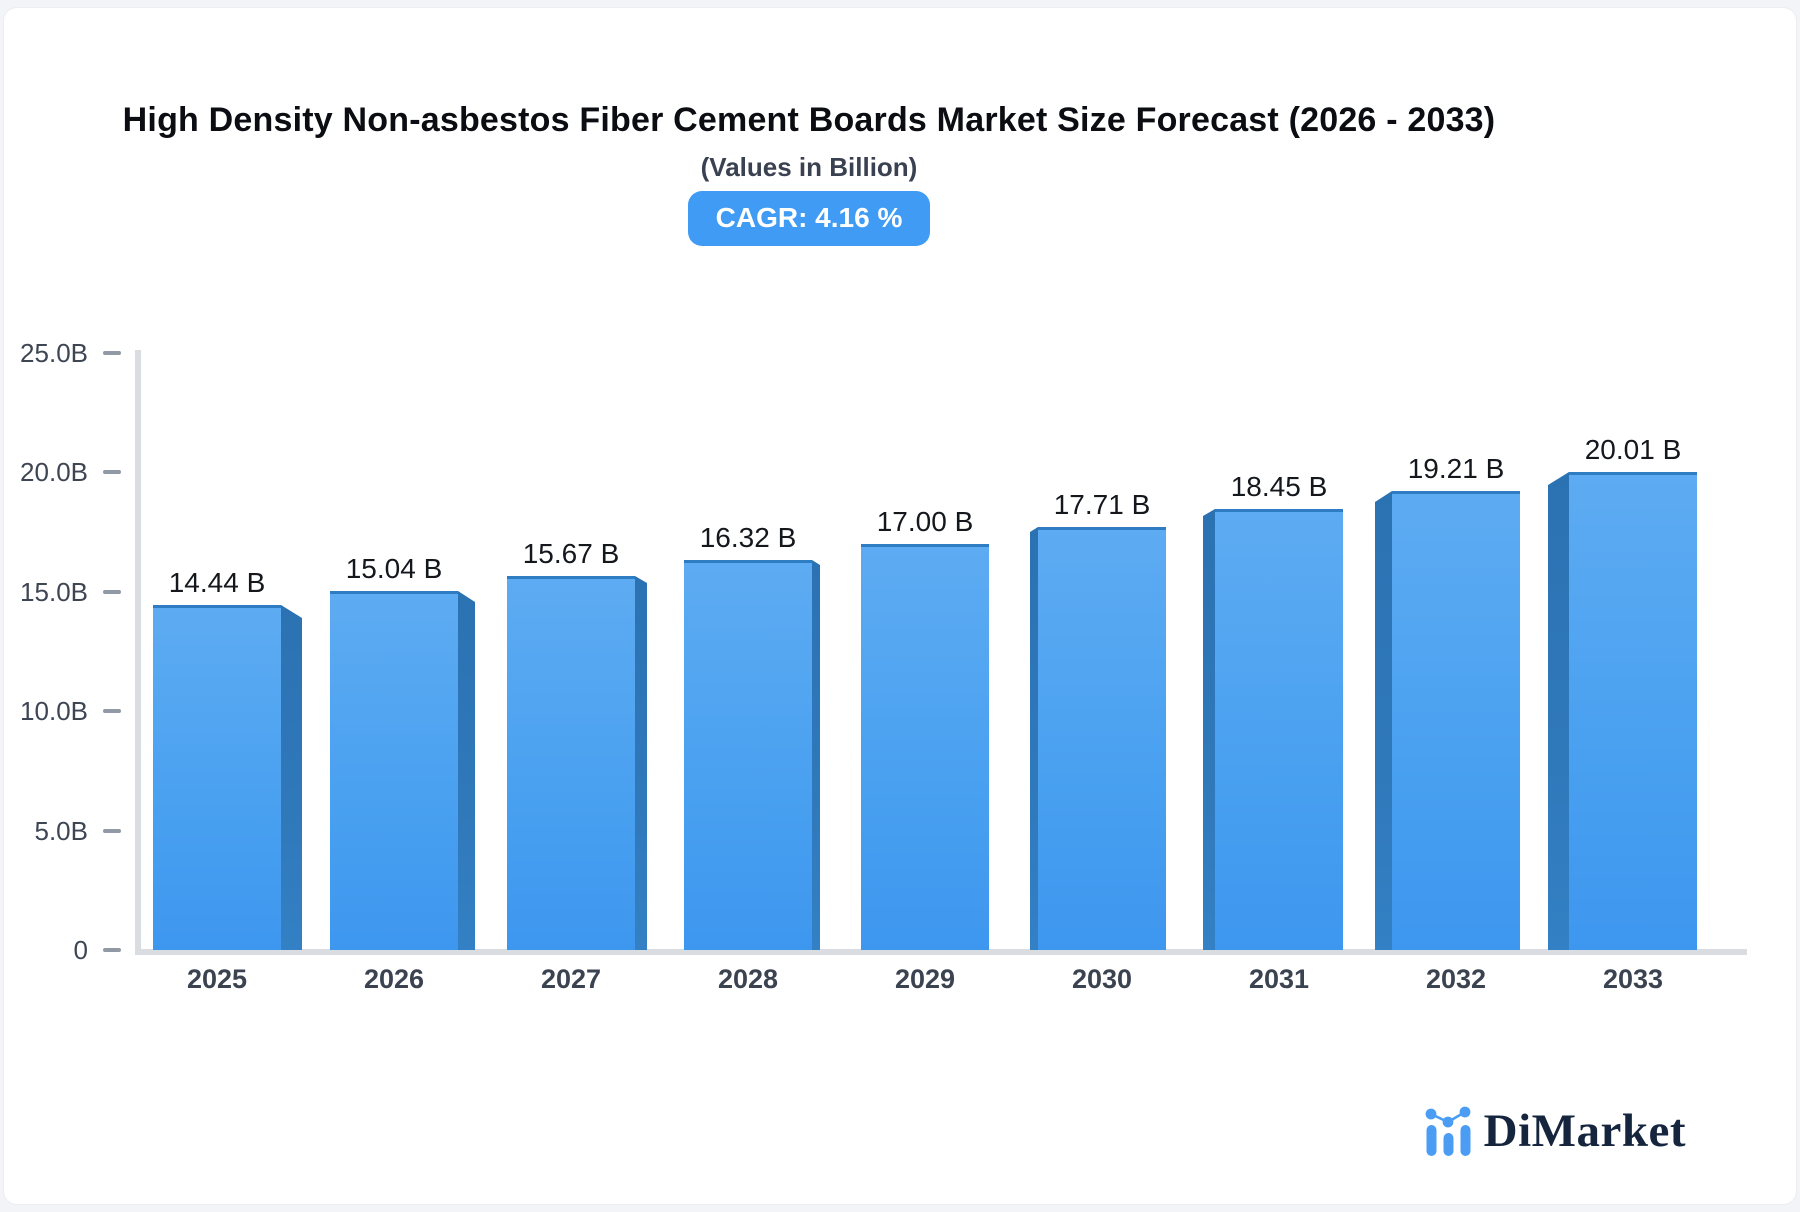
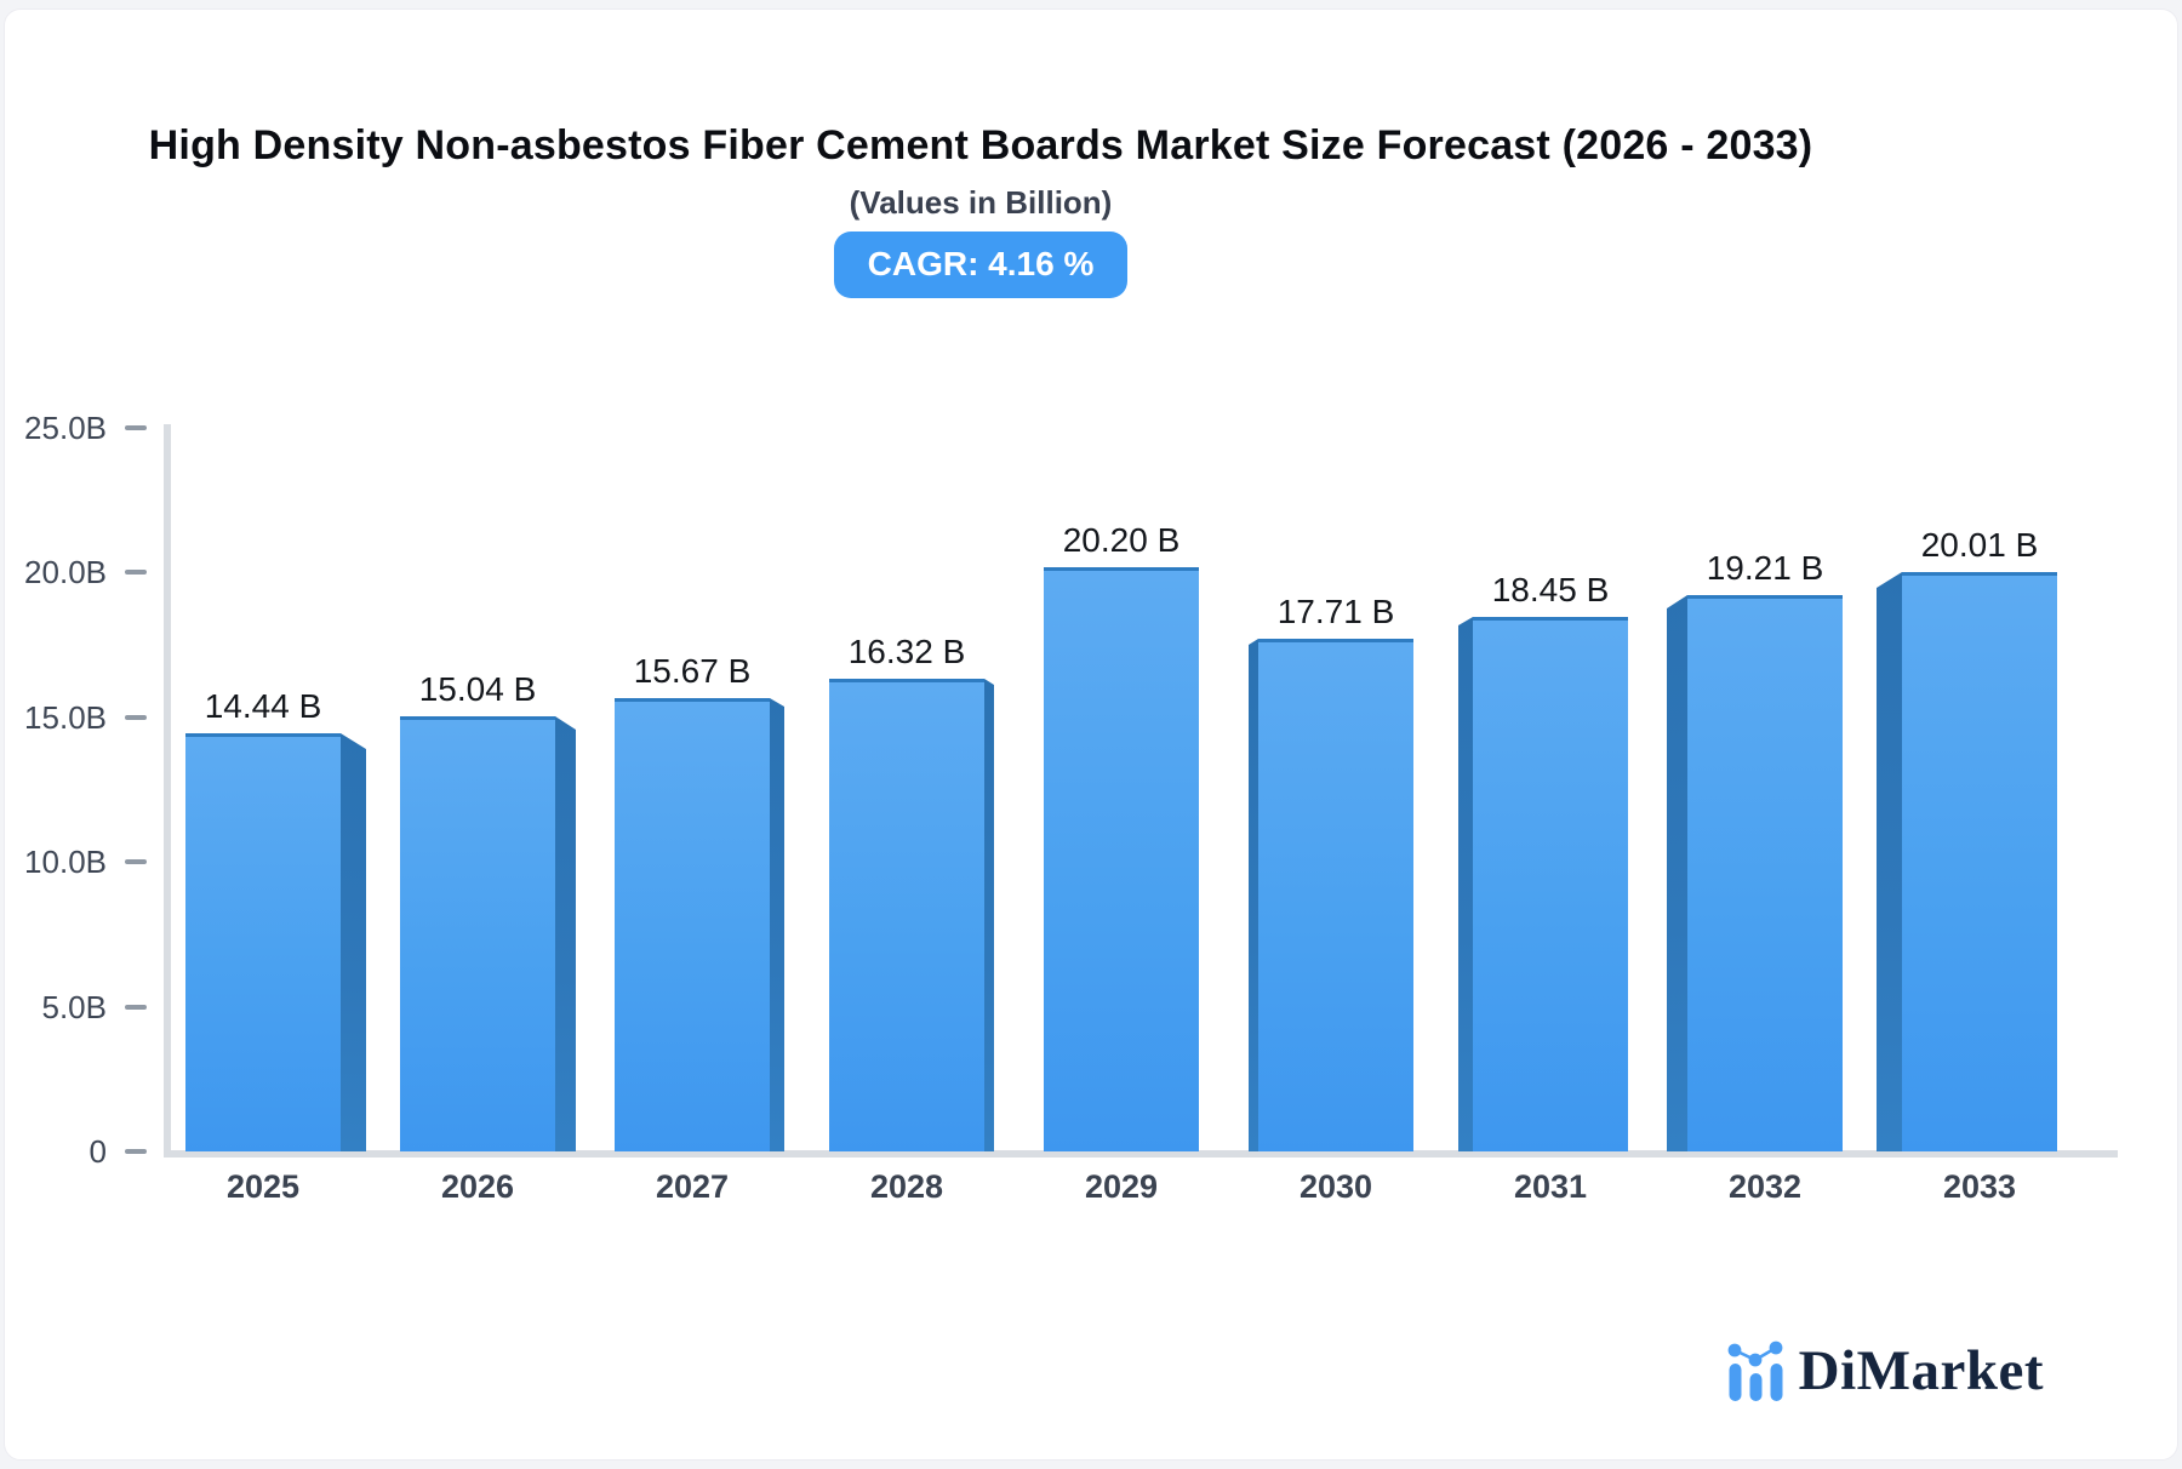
2029: 17.00 -> 20.20
